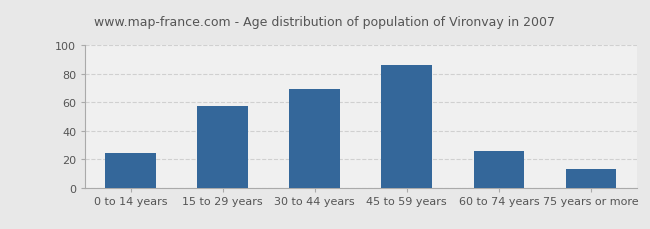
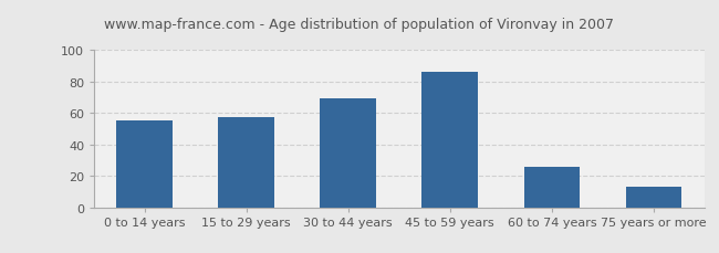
0 to 14 years: 24 -> 55
